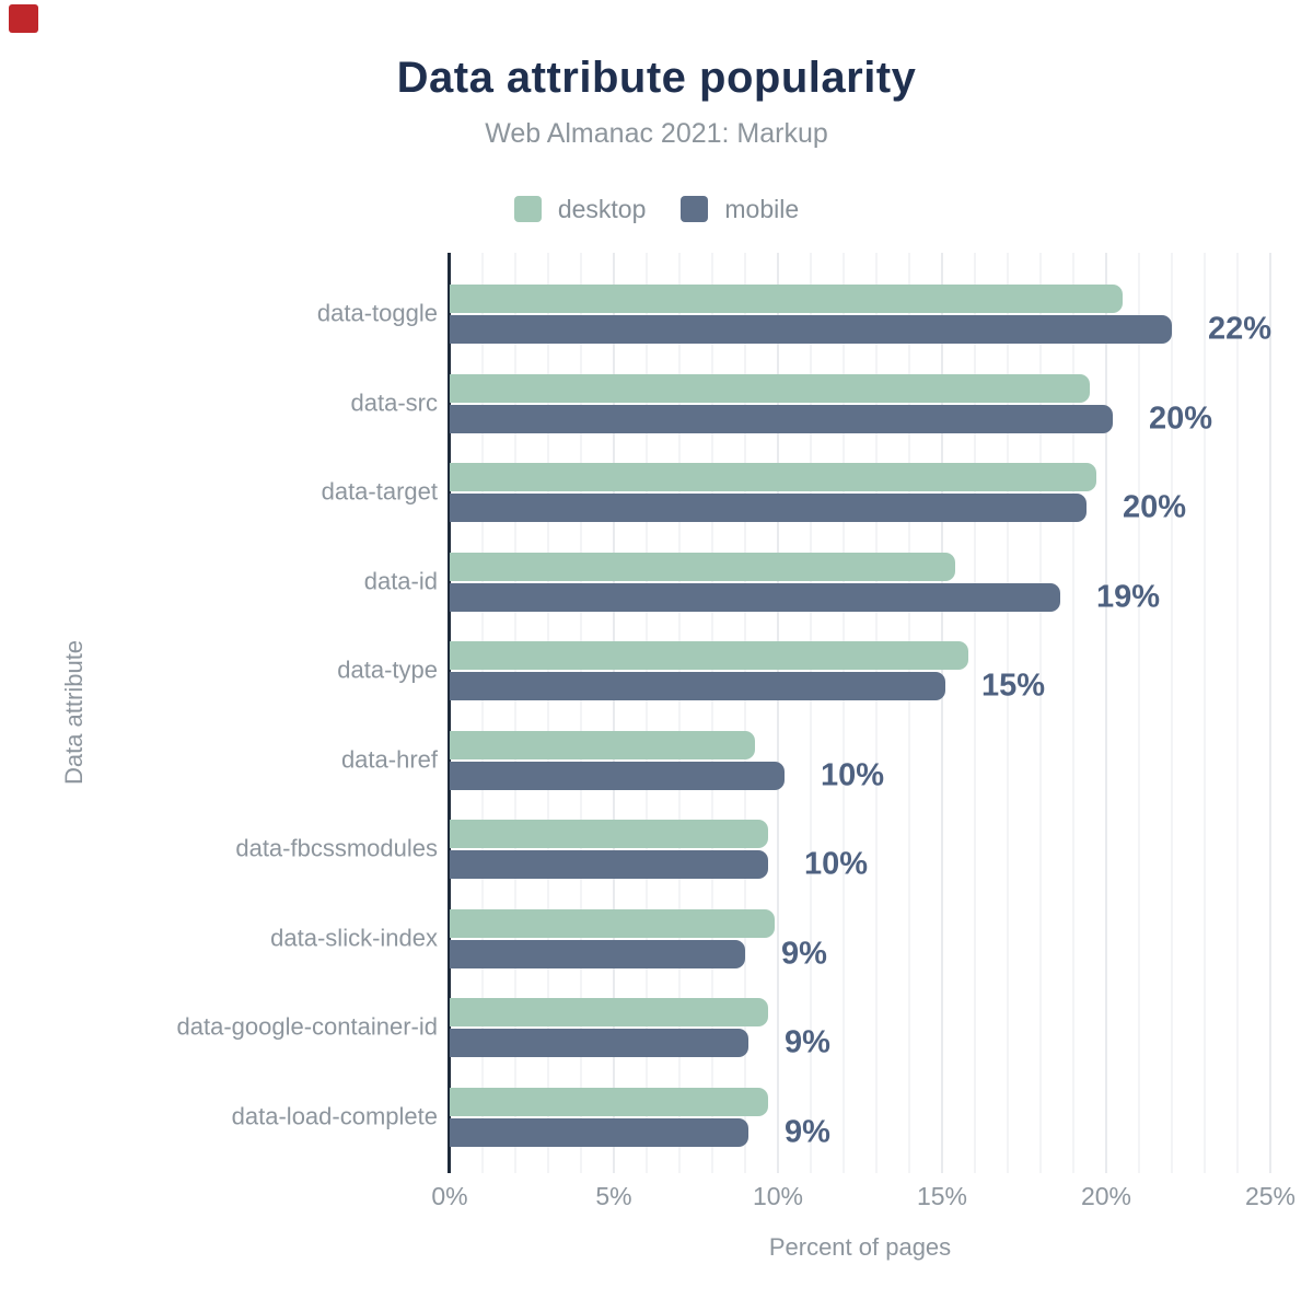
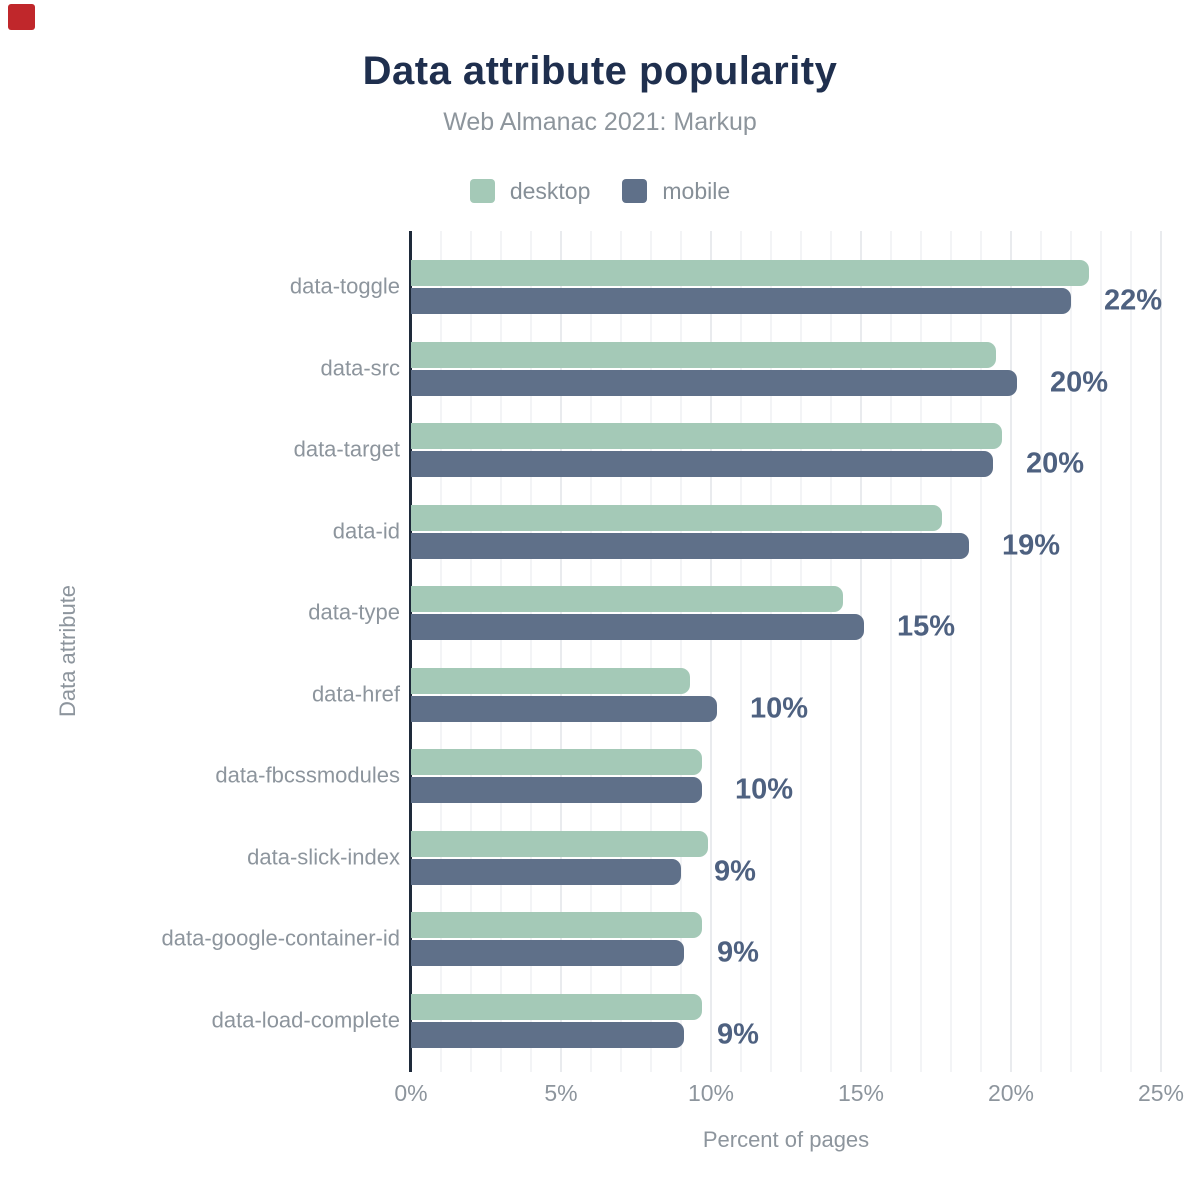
desktop/data-toggle: 20.5% -> 22.6%
desktop/data-id: 15.4% -> 17.7%
desktop/data-type: 15.8% -> 14.4%
